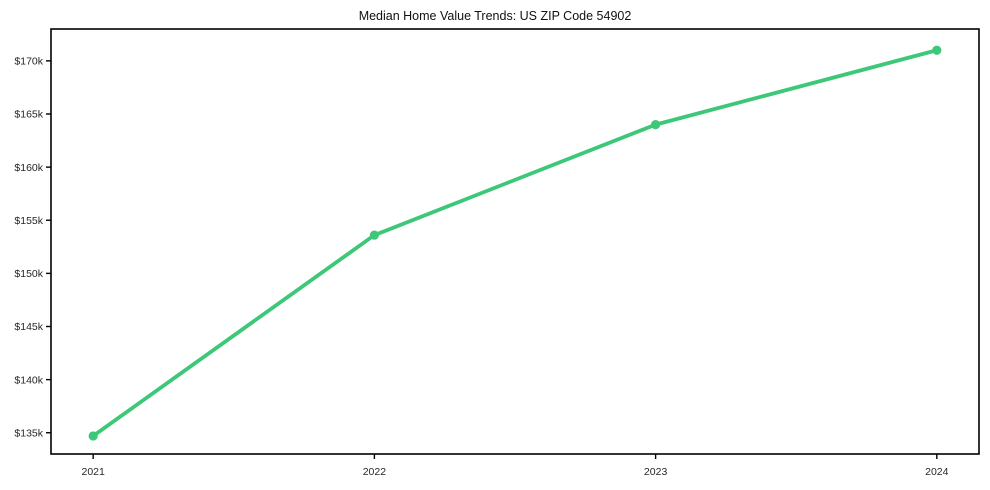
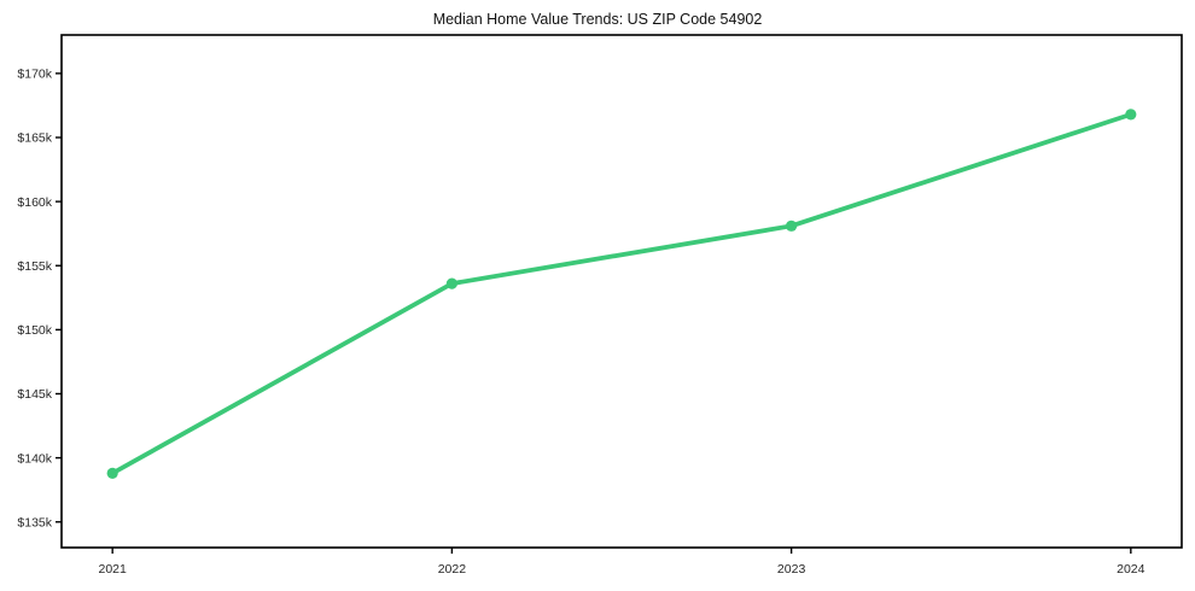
2021: $134.7k -> $138.8k
2023: $164.0k -> $158.1k
2024: $171.0k -> $166.8k
